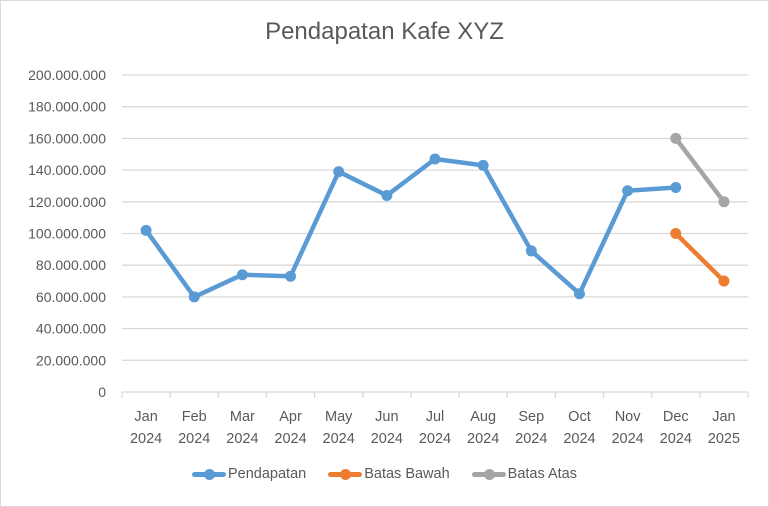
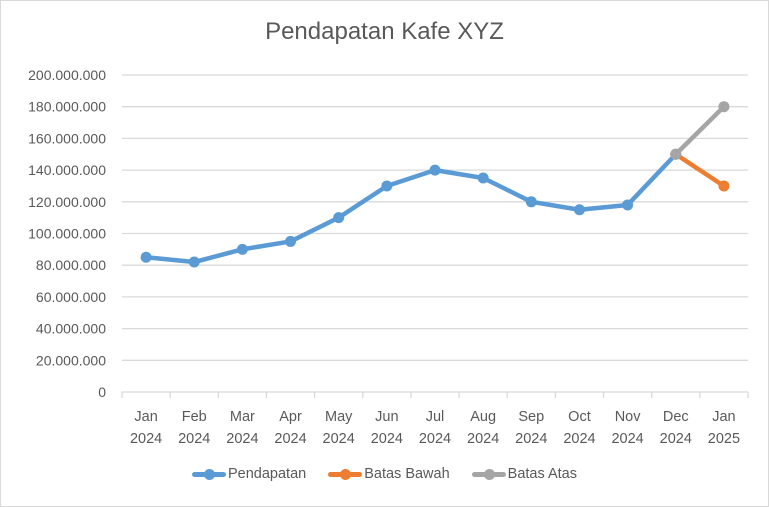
Pendapatan/Jan 2024: 102000000 -> 85000000
Pendapatan/Feb 2024: 60000000 -> 82000000
Pendapatan/Mar 2024: 74000000 -> 90000000
Pendapatan/Apr 2024: 73000000 -> 95000000
Pendapatan/May 2024: 139000000 -> 110000000
Pendapatan/Jun 2024: 124000000 -> 130000000
Pendapatan/Jul 2024: 147000000 -> 140000000
Pendapatan/Aug 2024: 143000000 -> 135000000
Pendapatan/Sep 2024: 89000000 -> 120000000
Pendapatan/Oct 2024: 62000000 -> 115000000
Pendapatan/Nov 2024: 127000000 -> 118000000
Pendapatan/Dec 2024: 129000000 -> 150000000
Batas Bawah/Dec 2024: 100000000 -> 150000000
Batas Atas/Dec 2024: 160000000 -> 150000000
Batas Bawah/Jan 2025: 70000000 -> 130000000
Batas Atas/Jan 2025: 120000000 -> 180000000
